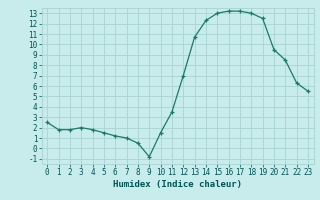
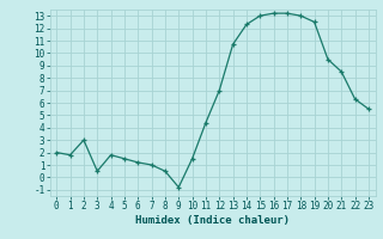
0: 2.5 -> 2.0
2: 1.8 -> 3.0
3: 2.0 -> 0.5
11: 3.5 -> 4.4
